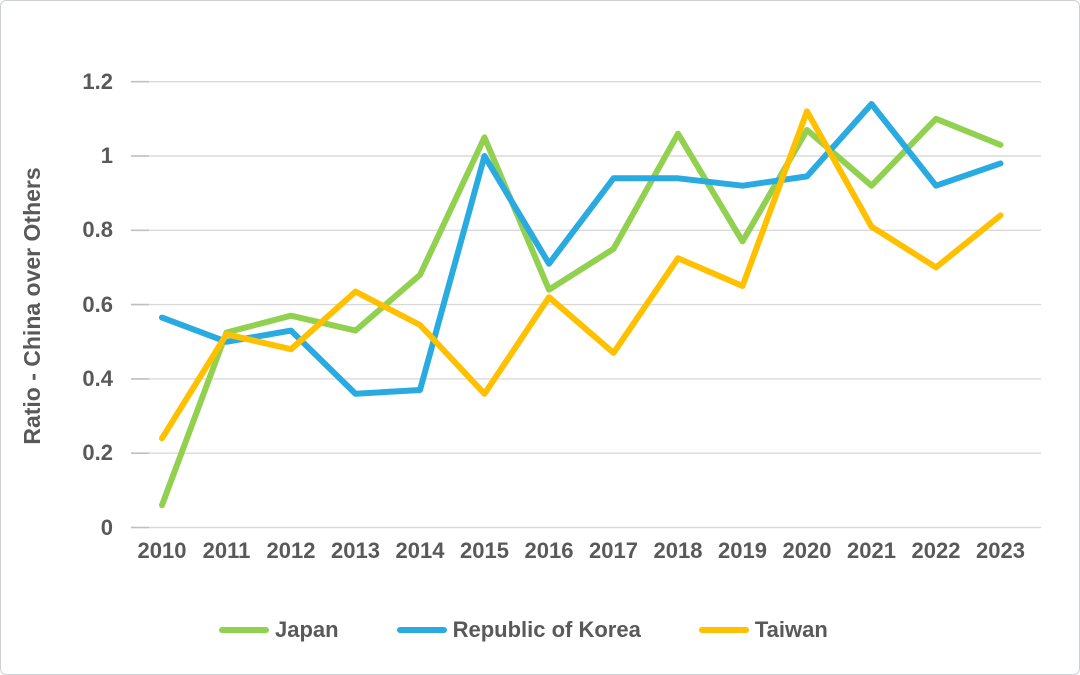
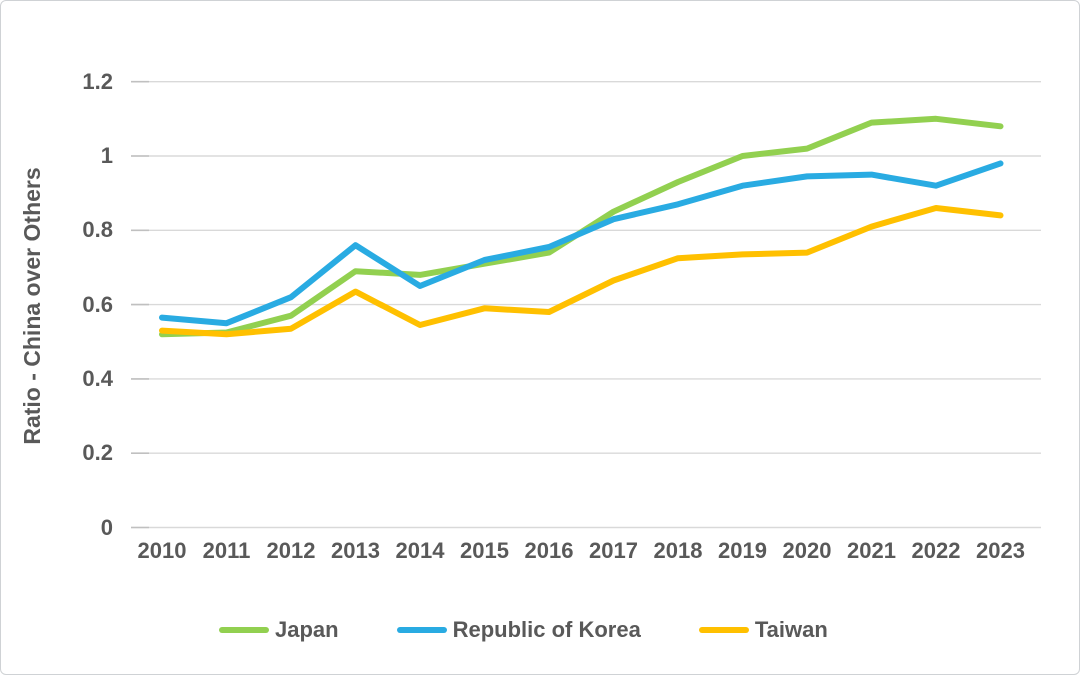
Japan/2010: 0.06 -> 0.52
Taiwan/2010: 0.24 -> 0.53
Republic of Korea/2011: 0.50 -> 0.55
Republic of Korea/2012: 0.53 -> 0.62
Taiwan/2012: 0.48 -> 0.54
Japan/2013: 0.53 -> 0.69
Republic of Korea/2013: 0.36 -> 0.76
Republic of Korea/2014: 0.37 -> 0.65
Japan/2015: 1.05 -> 0.71
Republic of Korea/2015: 1.00 -> 0.72
Taiwan/2015: 0.36 -> 0.59
Japan/2016: 0.64 -> 0.74
Republic of Korea/2016: 0.71 -> 0.76
Taiwan/2016: 0.62 -> 0.58
Japan/2017: 0.75 -> 0.85
Republic of Korea/2017: 0.94 -> 0.83
Taiwan/2017: 0.47 -> 0.67
Japan/2018: 1.06 -> 0.93
Republic of Korea/2018: 0.94 -> 0.87
Japan/2019: 0.77 -> 1.00
Taiwan/2019: 0.65 -> 0.73
Japan/2020: 1.07 -> 1.02
Taiwan/2020: 1.12 -> 0.74
Japan/2021: 0.92 -> 1.09
Republic of Korea/2021: 1.14 -> 0.95
Taiwan/2022: 0.70 -> 0.86
Japan/2023: 1.03 -> 1.08
